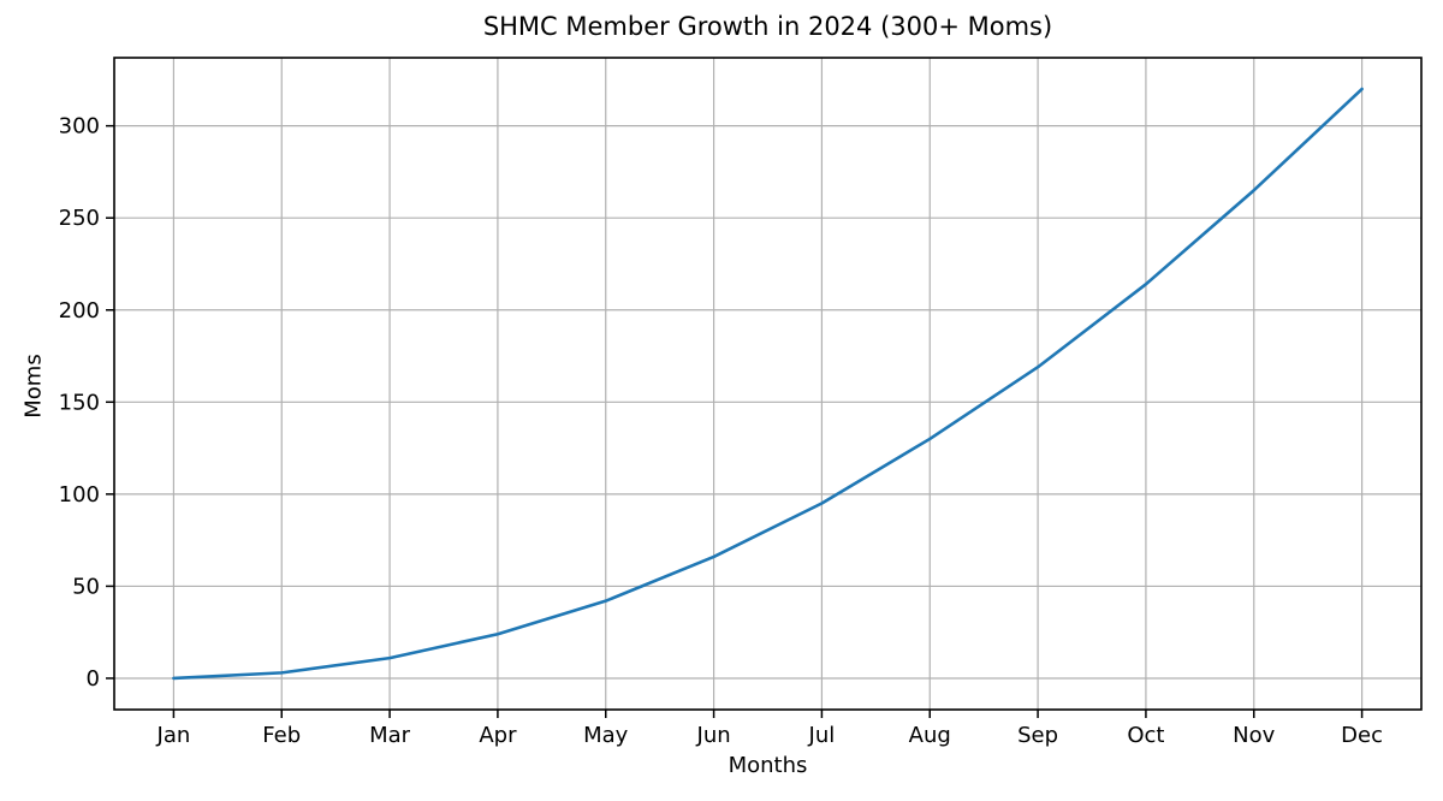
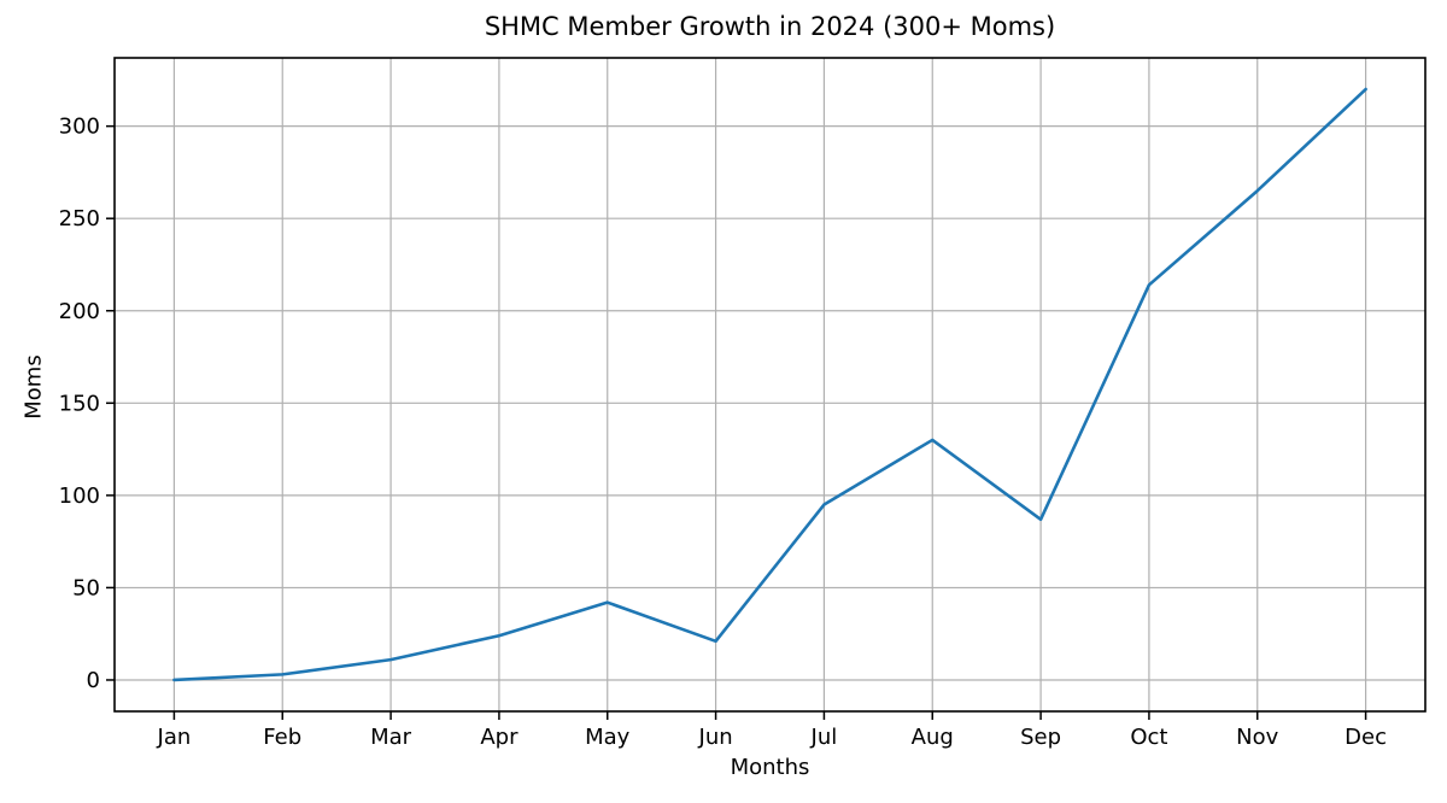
Jun: 66 -> 21
Sep: 169 -> 87
